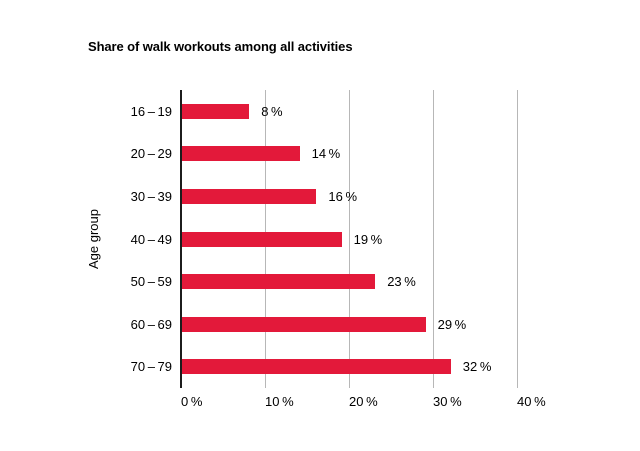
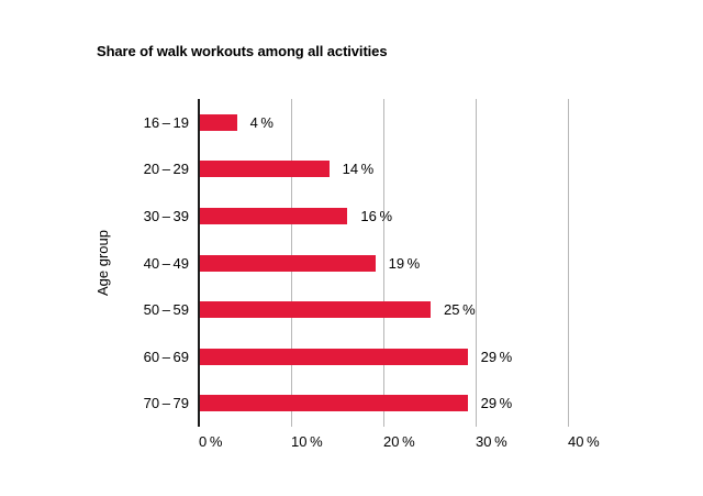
16 – 19: 8 -> 4
50 – 59: 23 -> 25
70 – 79: 32 -> 29
